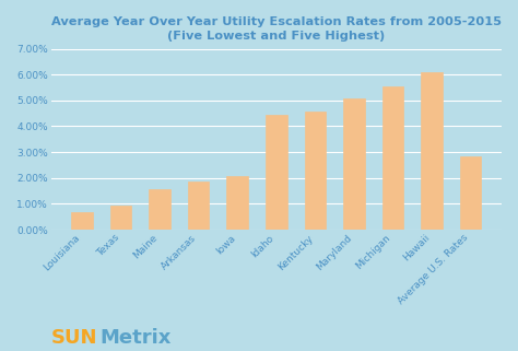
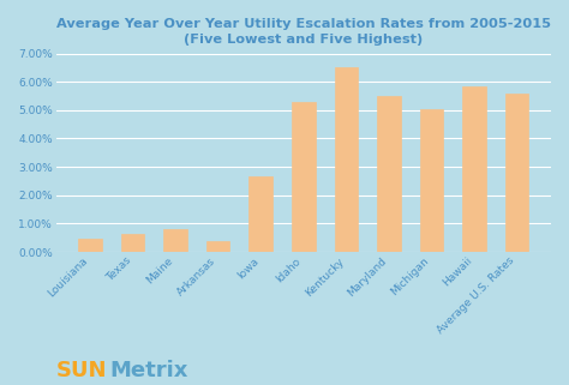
Louisiana: 0.68% -> 0.45%
Texas: 0.95% -> 0.65%
Maine: 1.58% -> 0.80%
Arkansas: 1.85% -> 0.40%
Iowa: 2.08% -> 2.65%
Idaho: 4.45% -> 5.30%
Kentucky: 4.55% -> 6.50%
Maryland: 5.08% -> 5.50%
Michigan: 5.53% -> 5.05%
Hawaii: 6.08% -> 5.85%
Average U.S. Rates: 2.85% -> 5.60%
